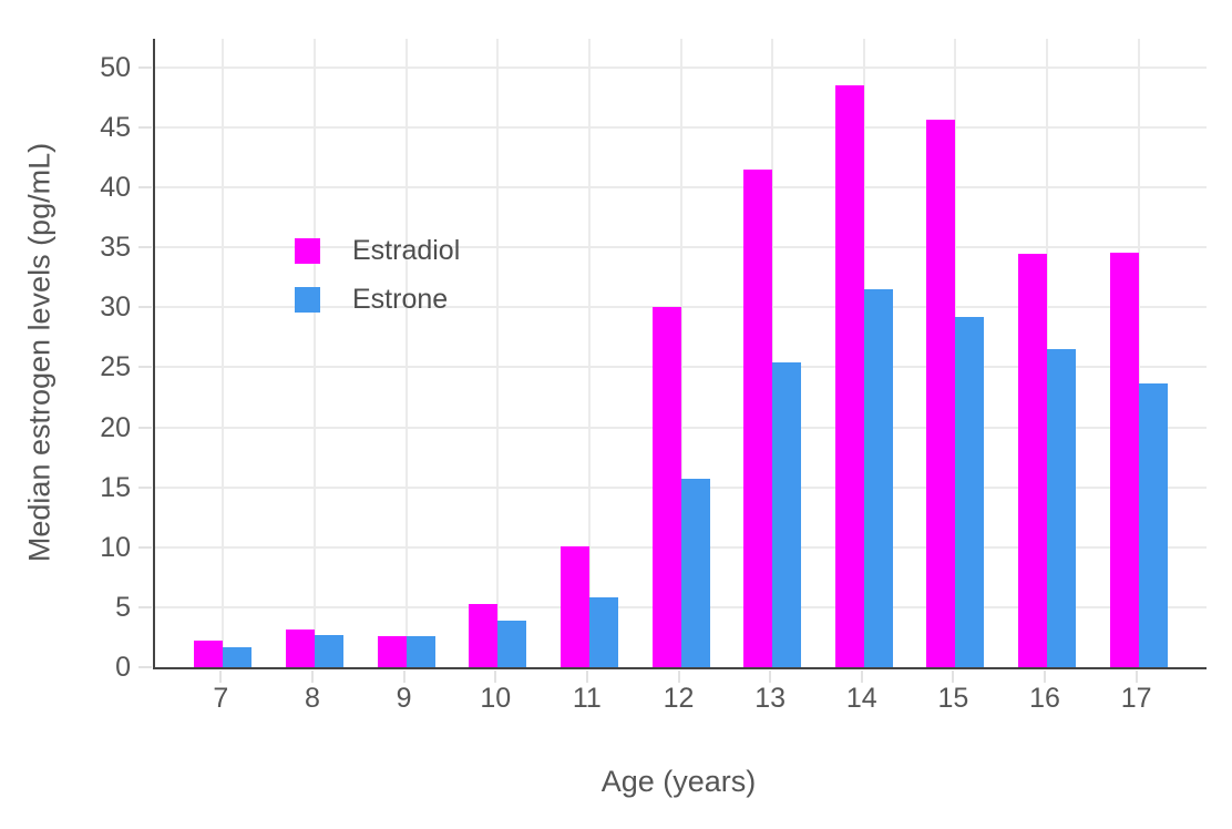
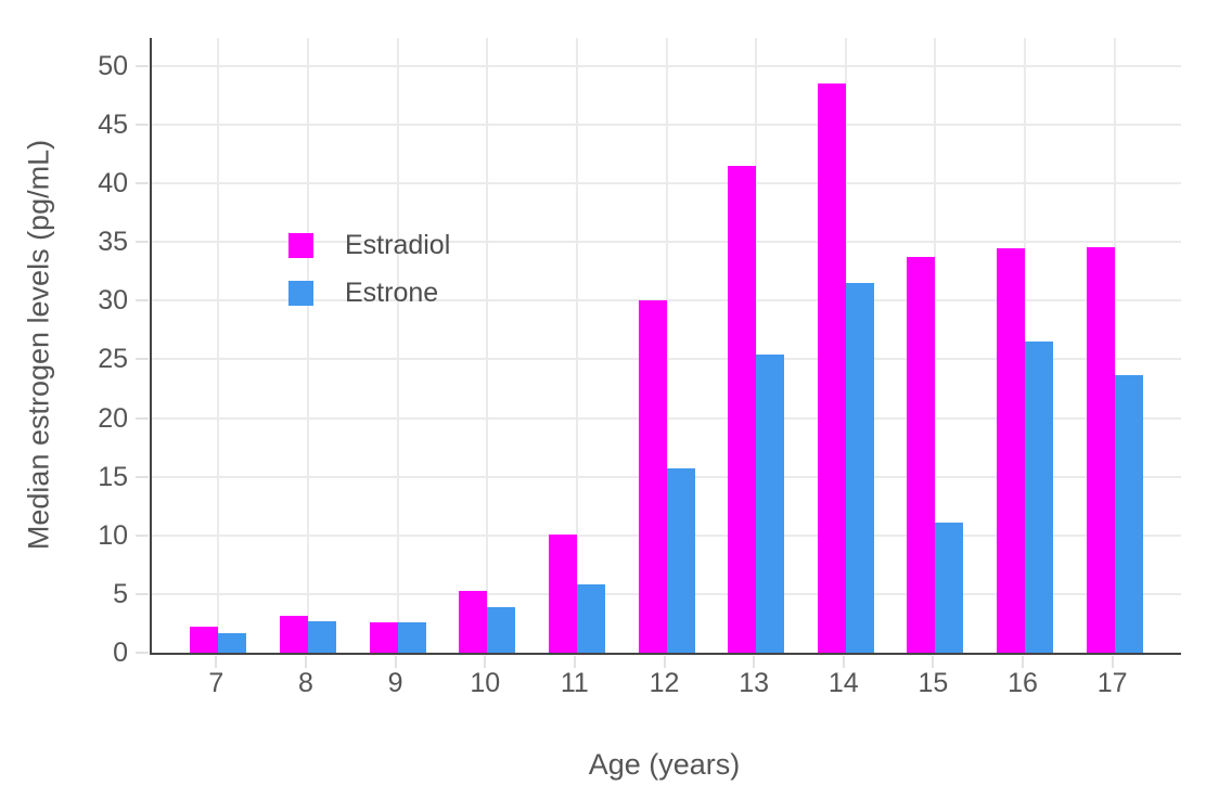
Estradiol/15: 45.7 -> 33.7
Estrone/15: 29.2 -> 11.1
